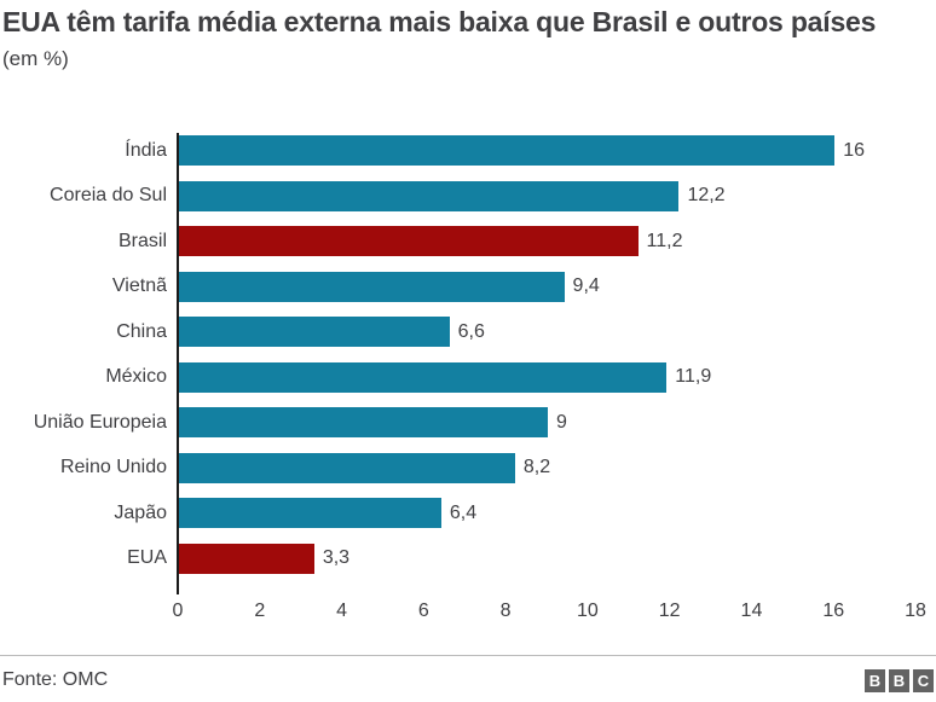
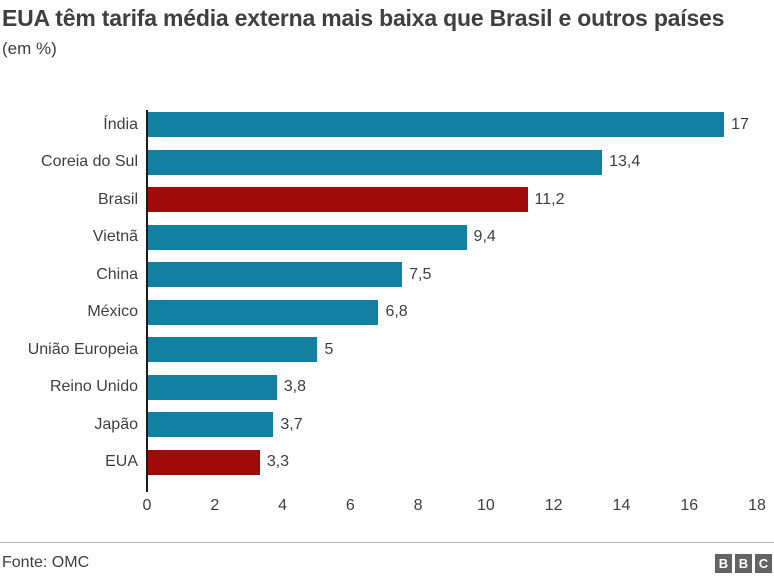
Índia: 16 -> 17
Coreia do Sul: 12,2 -> 13,4
China: 6,6 -> 7,5
México: 11,9 -> 6,8
União Europeia: 9 -> 5
Reino Unido: 8,2 -> 3,8
Japão: 6,4 -> 3,7
